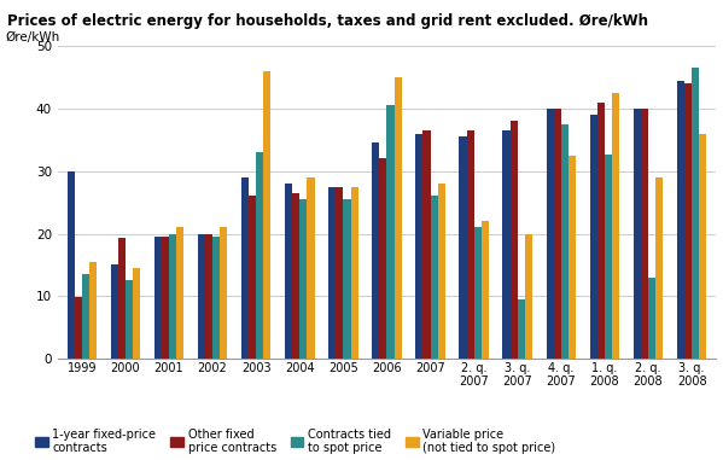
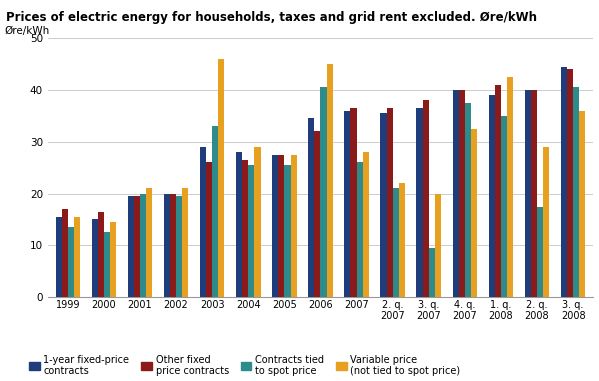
1-year fixed-price contracts/1999: 30.0 -> 15.5
Other fixed price contracts/1999: 9.8 -> 17.0
Other fixed price contracts/2000: 19.4 -> 16.5
Contracts tied to spot price/1. q. 2008: 32.6 -> 35.0
Contracts tied to spot price/2. q. 2008: 13.0 -> 17.5
Contracts tied to spot price/3. q. 2008: 46.6 -> 40.5
